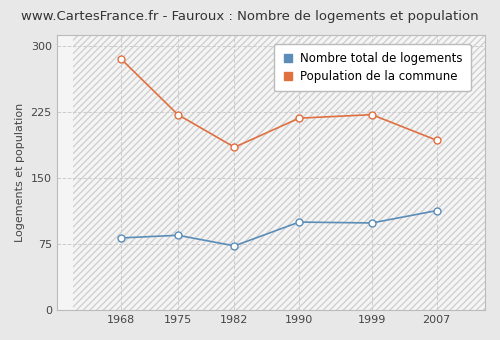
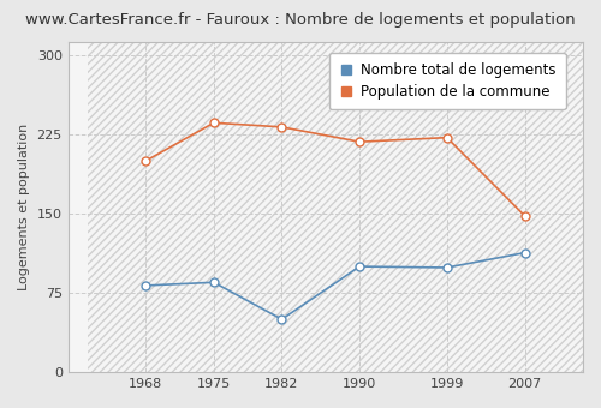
Population de la commune/1968: 285 -> 200
Population de la commune/1975: 222 -> 236
Nombre total de logements/1982: 73 -> 50
Population de la commune/1982: 185 -> 232
Population de la commune/2007: 193 -> 148
